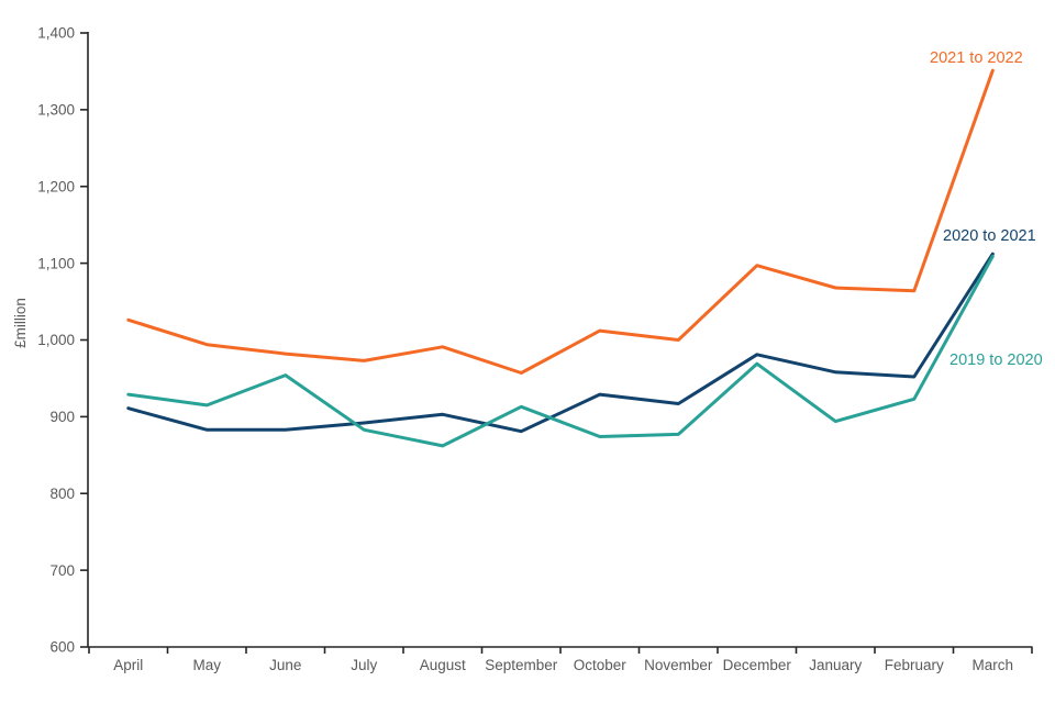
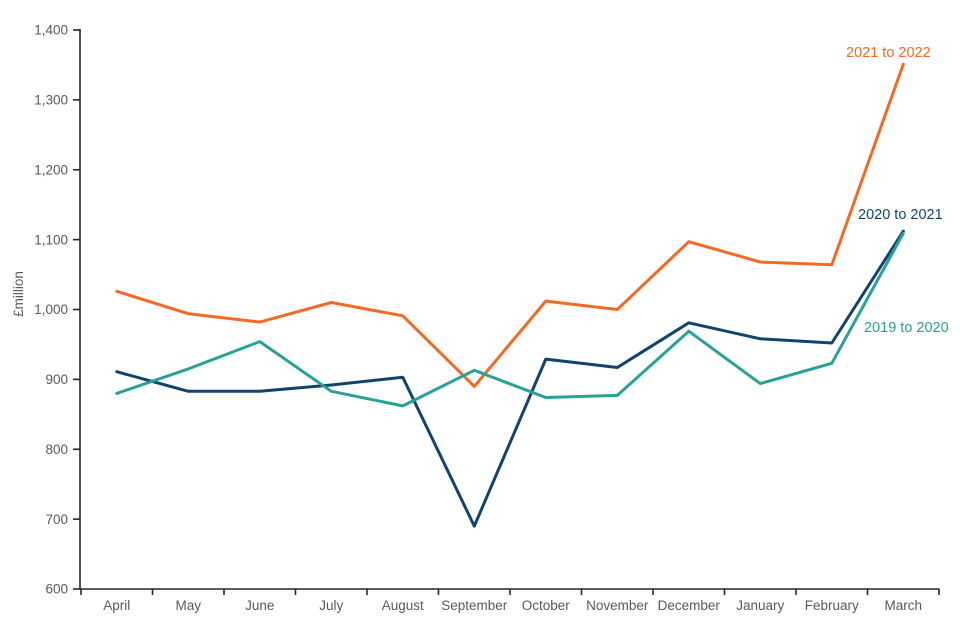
2019 to 2020/April: 930 -> 880
2021 to 2022/July: 970 -> 1010
2021 to 2022/September: 960 -> 890
2020 to 2021/September: 880 -> 690
